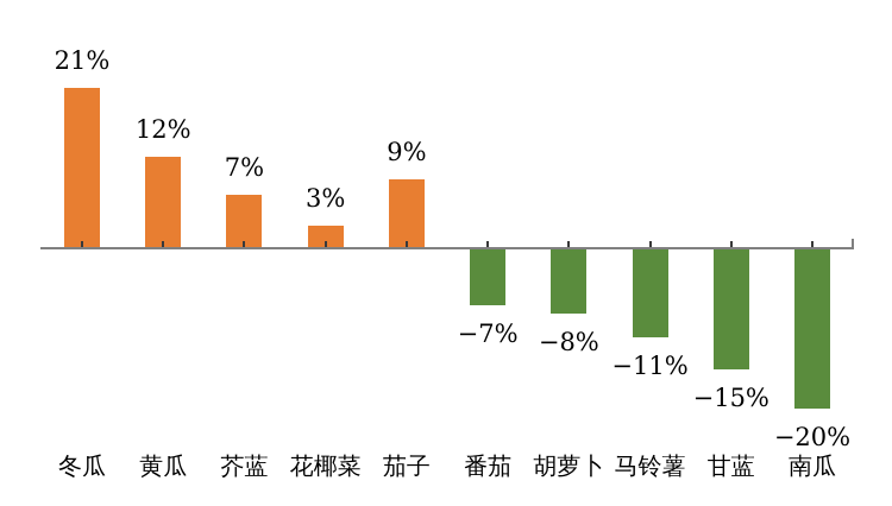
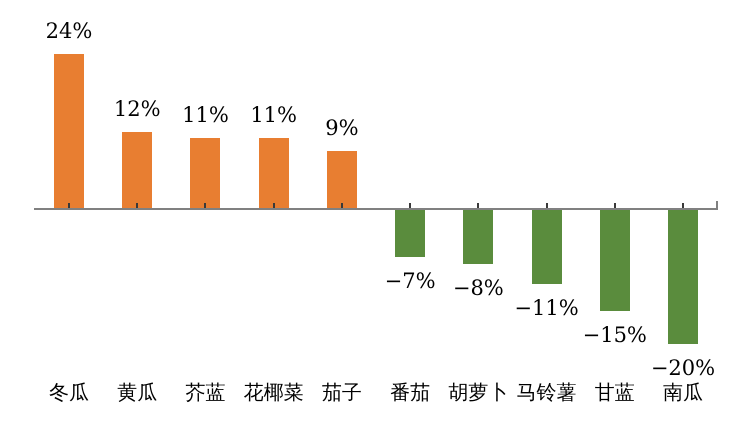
冬瓜: 21% -> 24%
芥蓝: 7% -> 11%
花椰菜: 3% -> 11%
